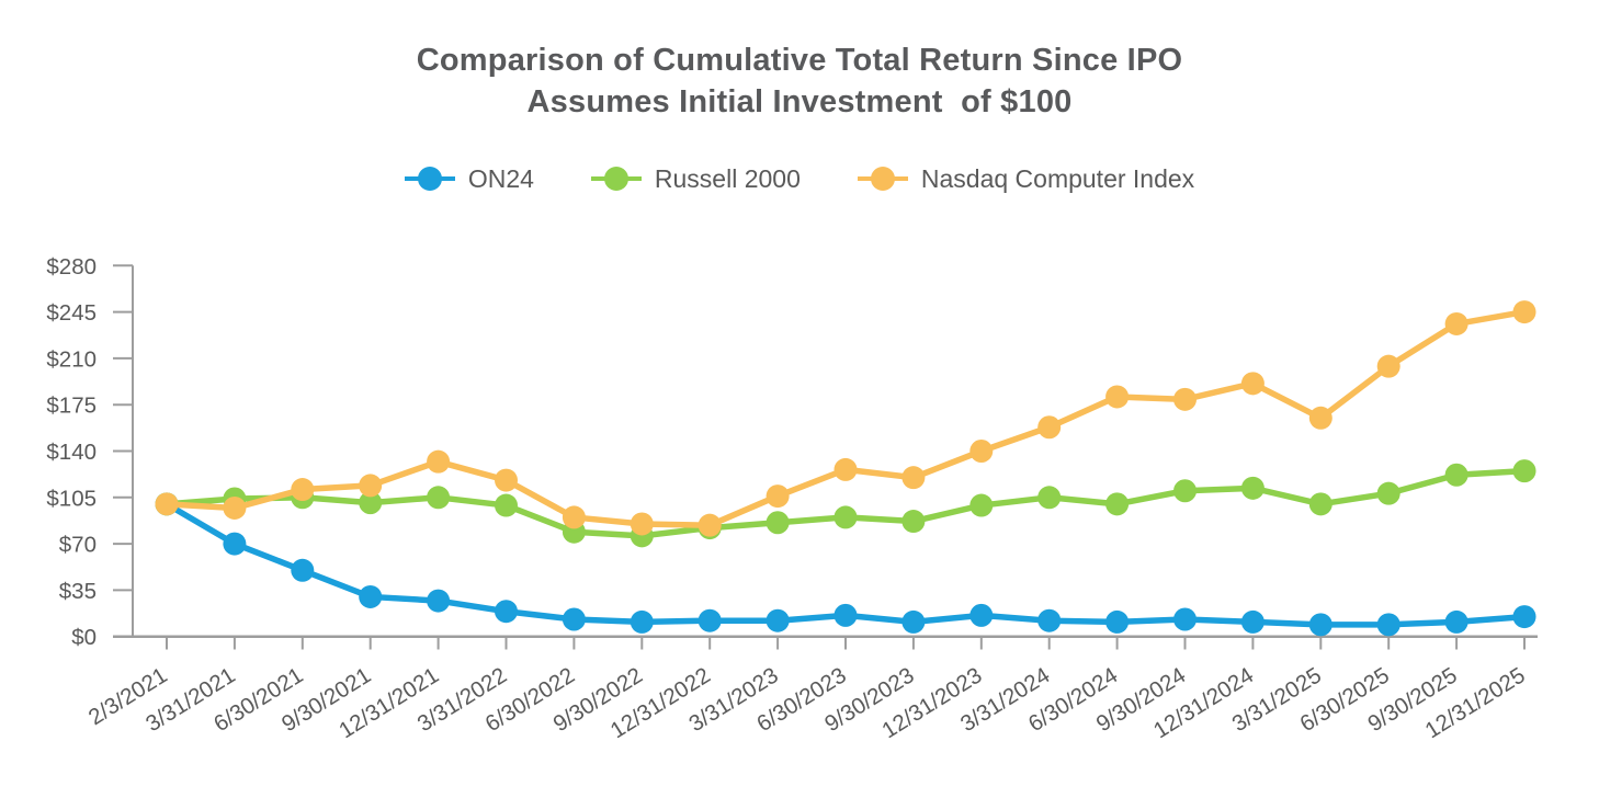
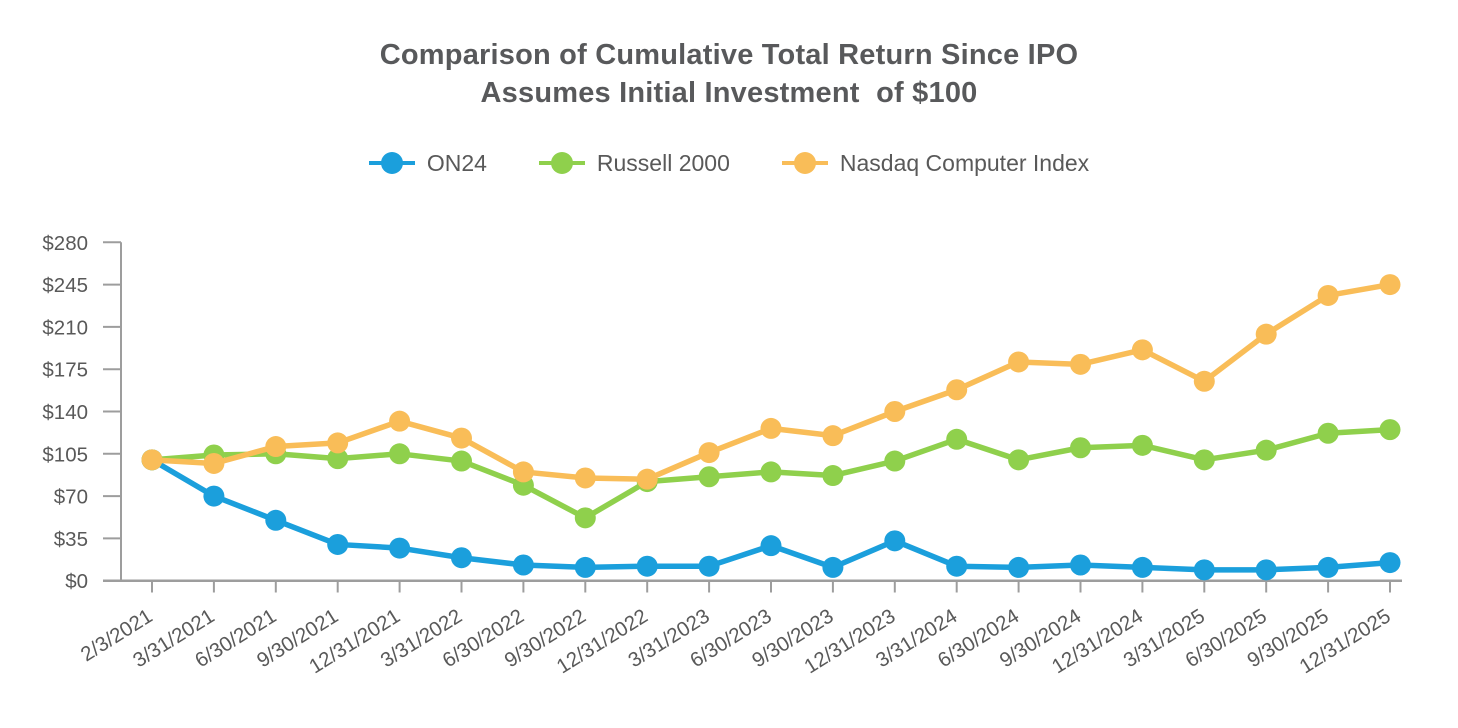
Russell 2000/9/30/2022: $76 -> $52
ON24/6/30/2023: $16 -> $29
ON24/12/31/2023: $16 -> $33
Russell 2000/3/31/2024: $105 -> $117
